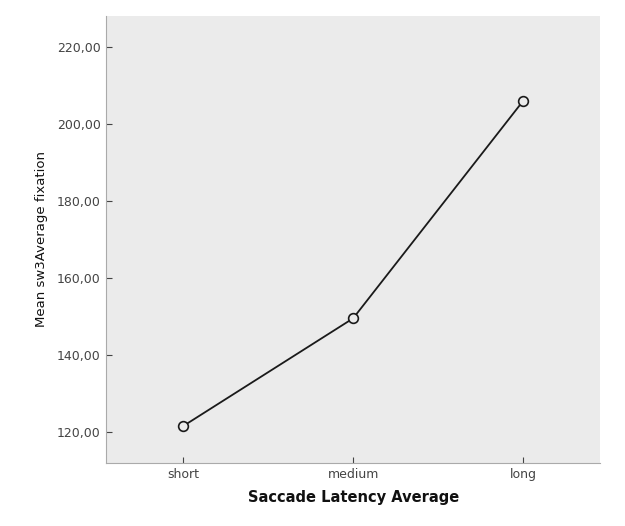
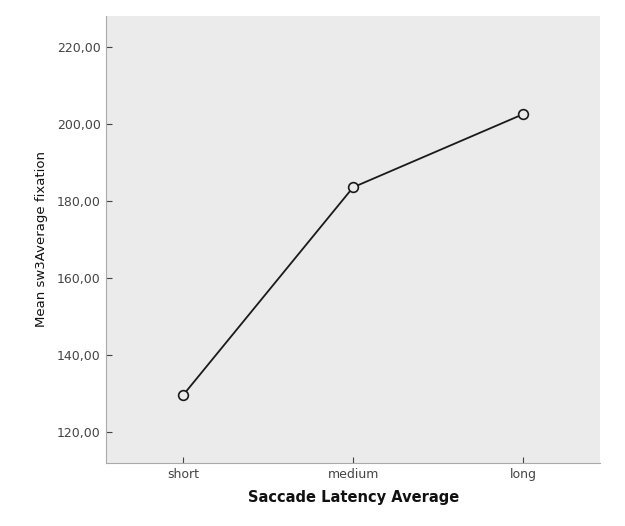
short: 121,5 -> 129,5
medium: 149,5 -> 183,5
long: 206,0 -> 202,5
